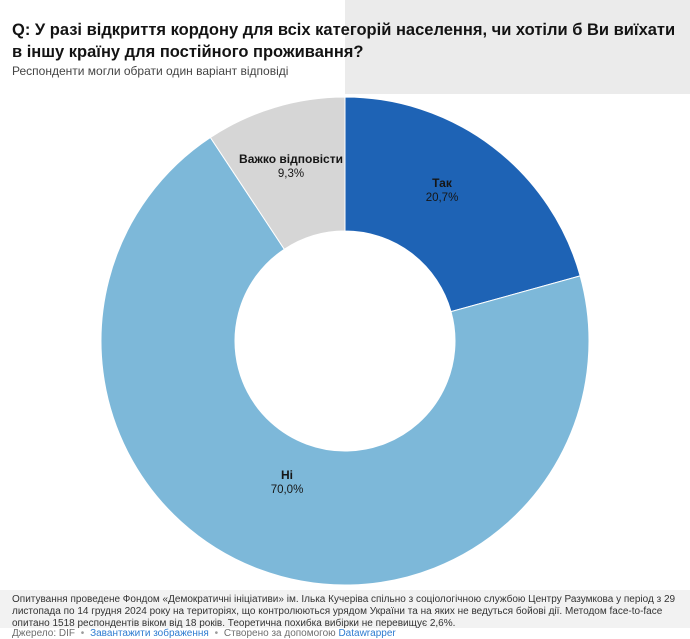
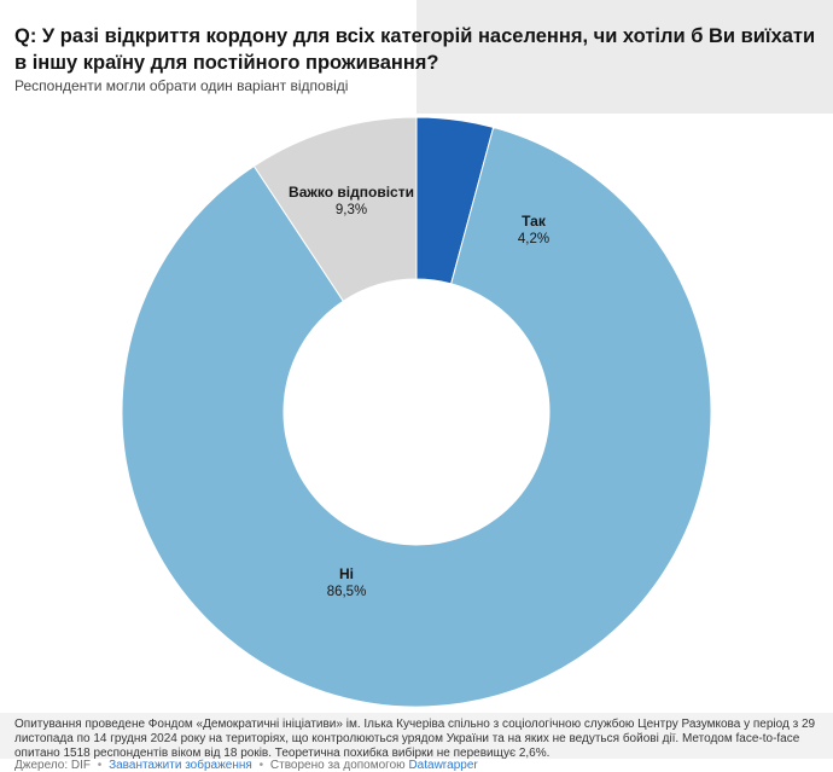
Так: 20,7% -> 4,2%
Ні: 70,0% -> 86,5%
